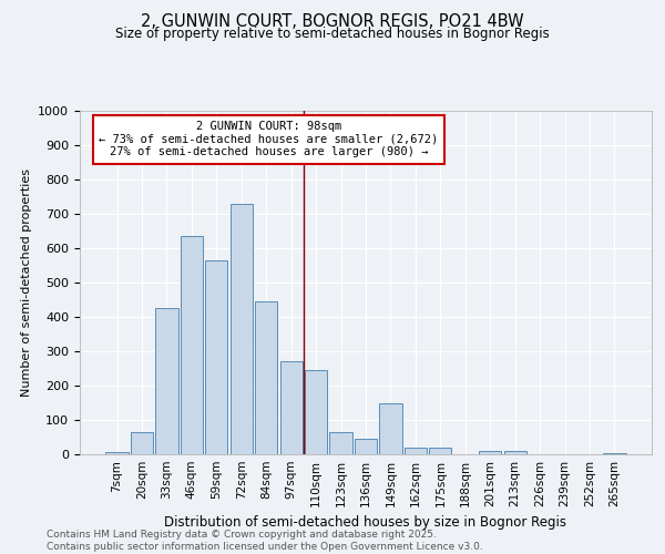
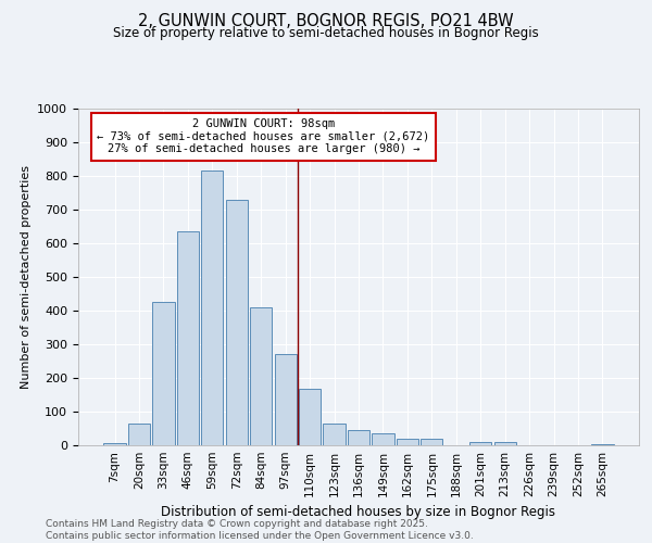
59sqm: 565 -> 815
84sqm: 445 -> 410
110sqm: 245 -> 168
149sqm: 150 -> 35
